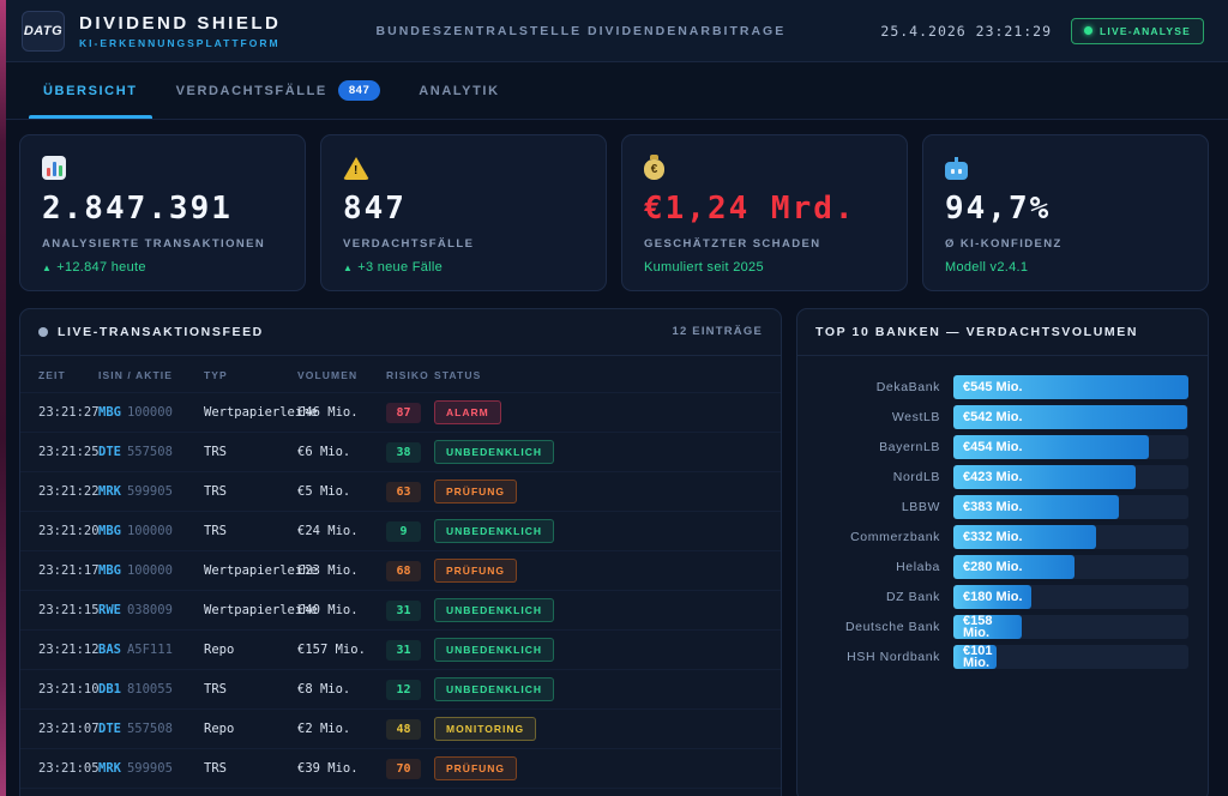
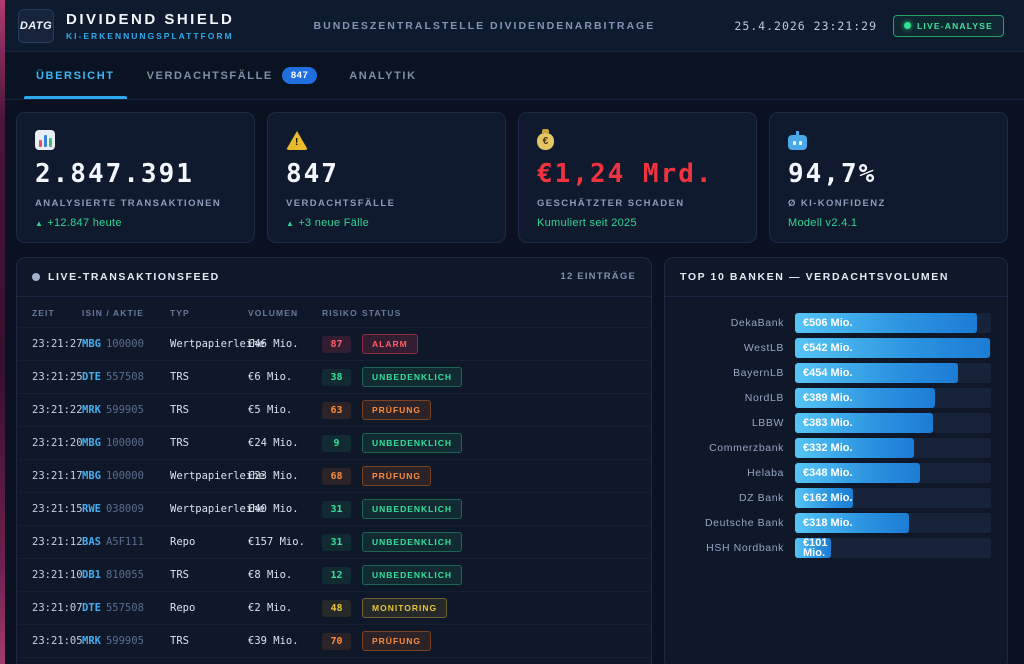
DekaBank: €545 -> €506
NordLB: €423 -> €389
Helaba: €280 -> €348
DZ Bank: €180 -> €162
Deutsche Bank: €158 -> €318
